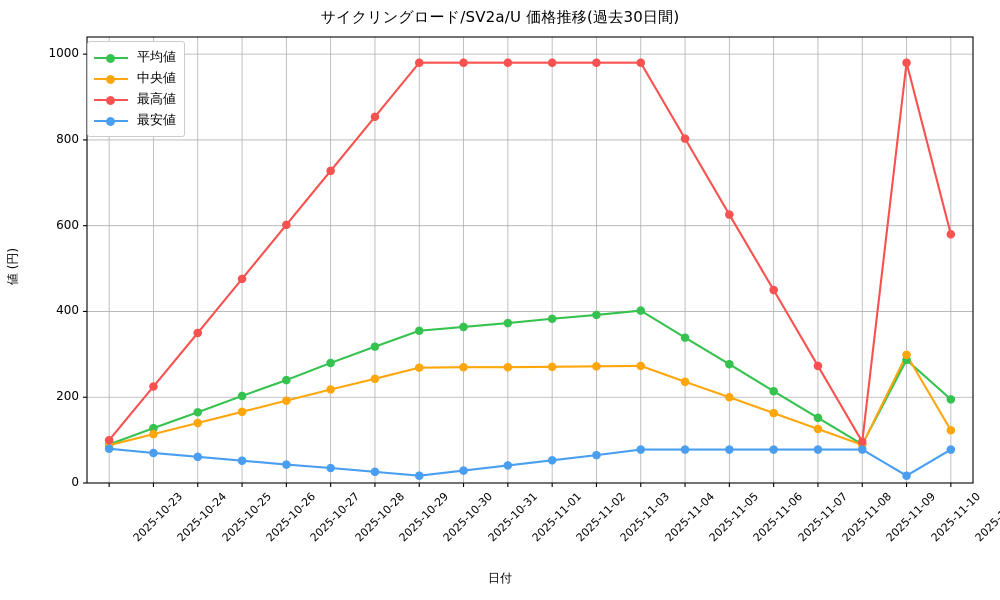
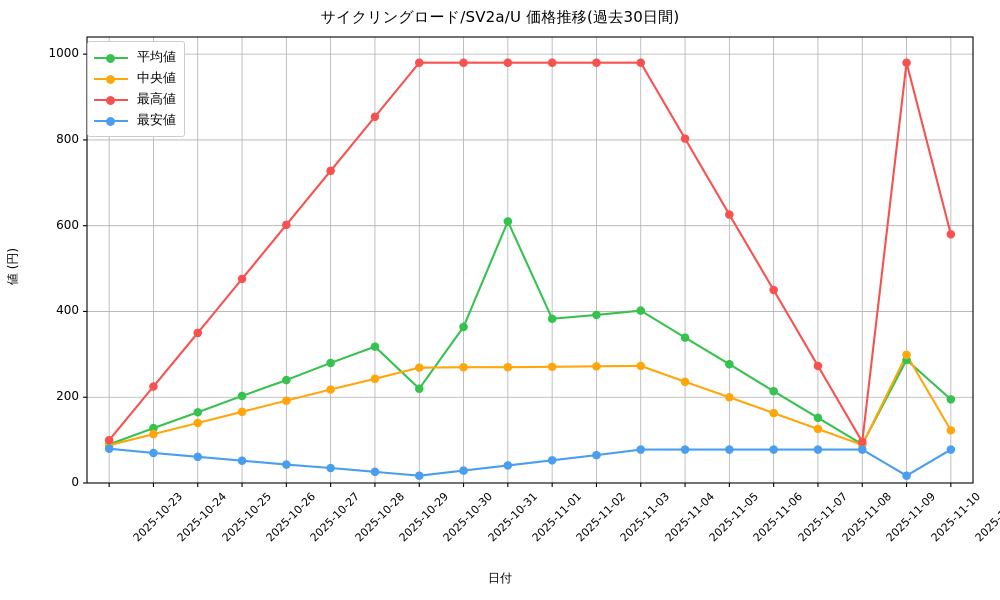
平均値/2025-10-30: 360 -> 220
平均値/2025-11-01: 370 -> 610
